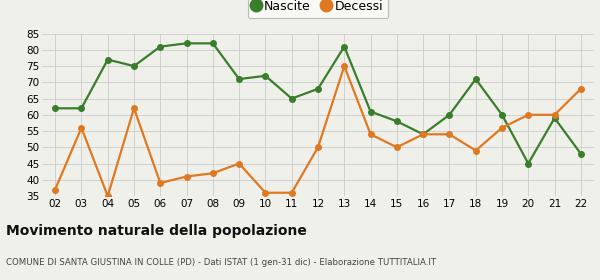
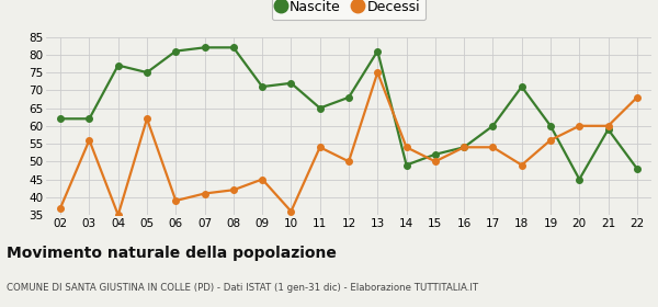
Decessi/11: 36 -> 54
Nascite/14: 61 -> 49
Nascite/15: 58 -> 52
